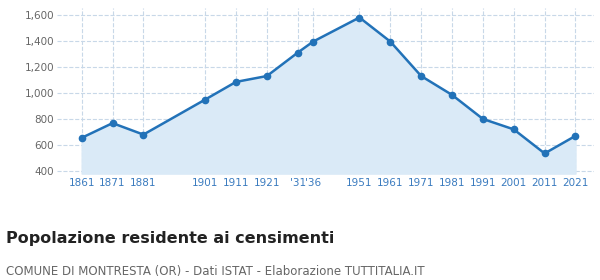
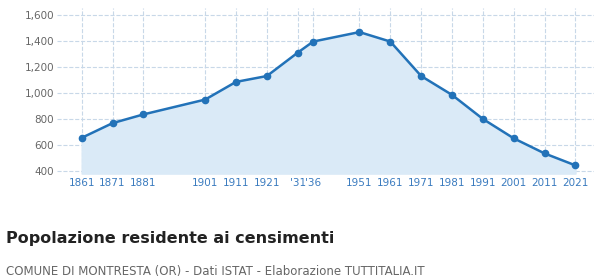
1881: 680 -> 840
1951: 1,580 -> 1,470
2001: 720 -> 650
2021: 670 -> 440
